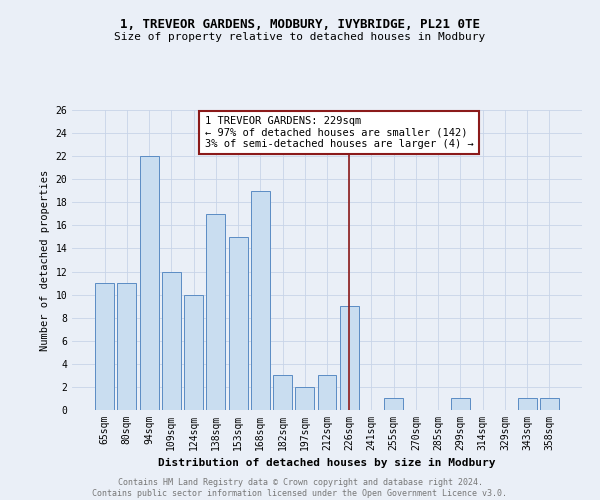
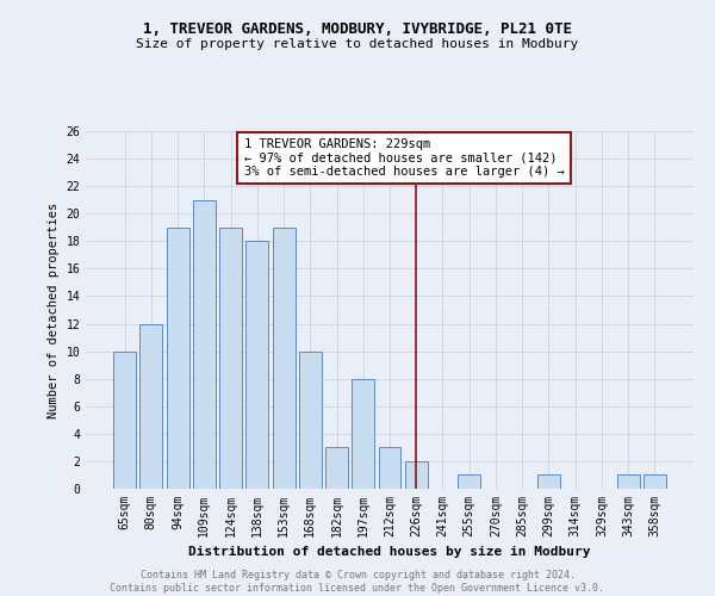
65sqm: 11 -> 10
80sqm: 11 -> 12
94sqm: 22 -> 19
109sqm: 12 -> 21
124sqm: 10 -> 19
138sqm: 17 -> 18
153sqm: 15 -> 19
168sqm: 19 -> 10
197sqm: 2 -> 8
226sqm: 9 -> 2
